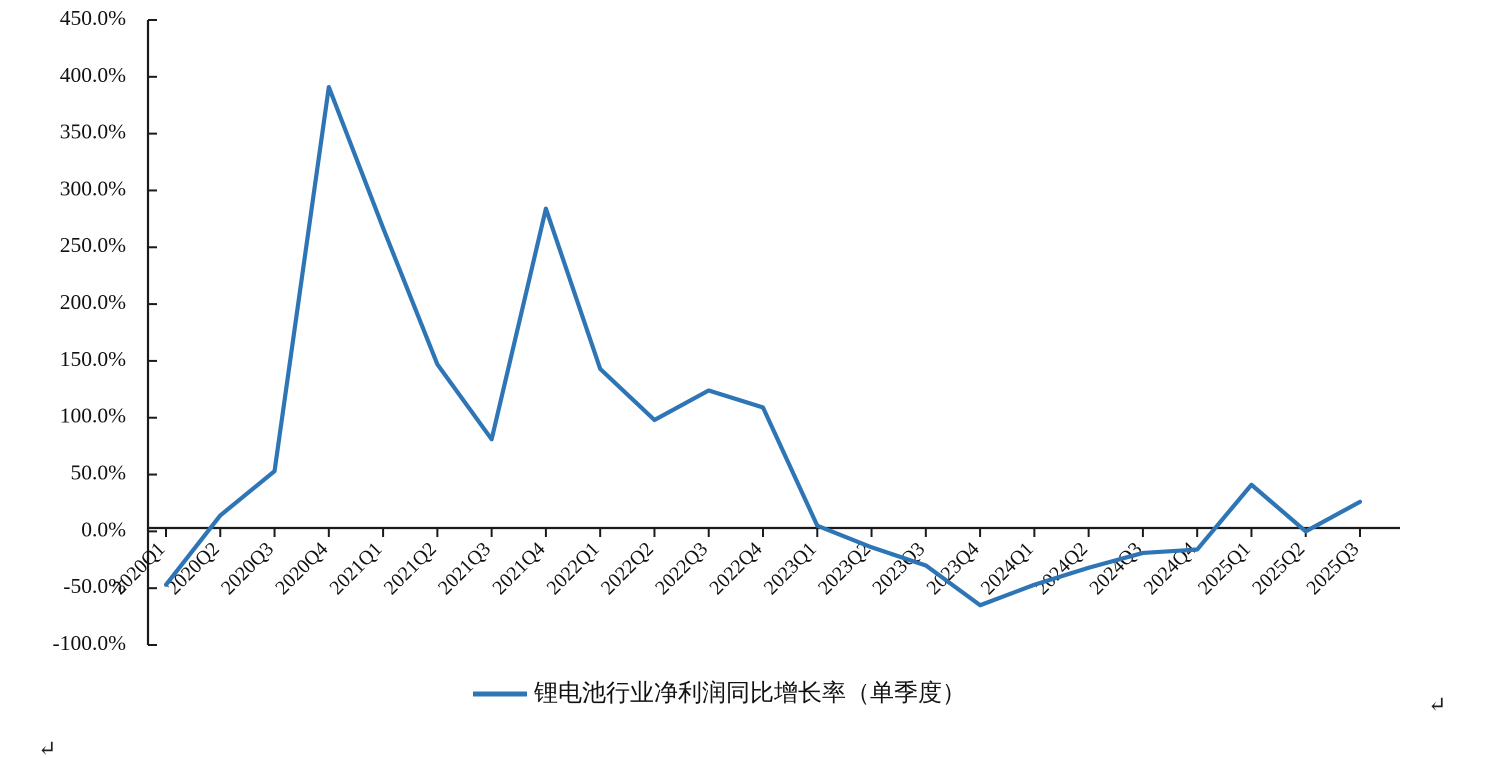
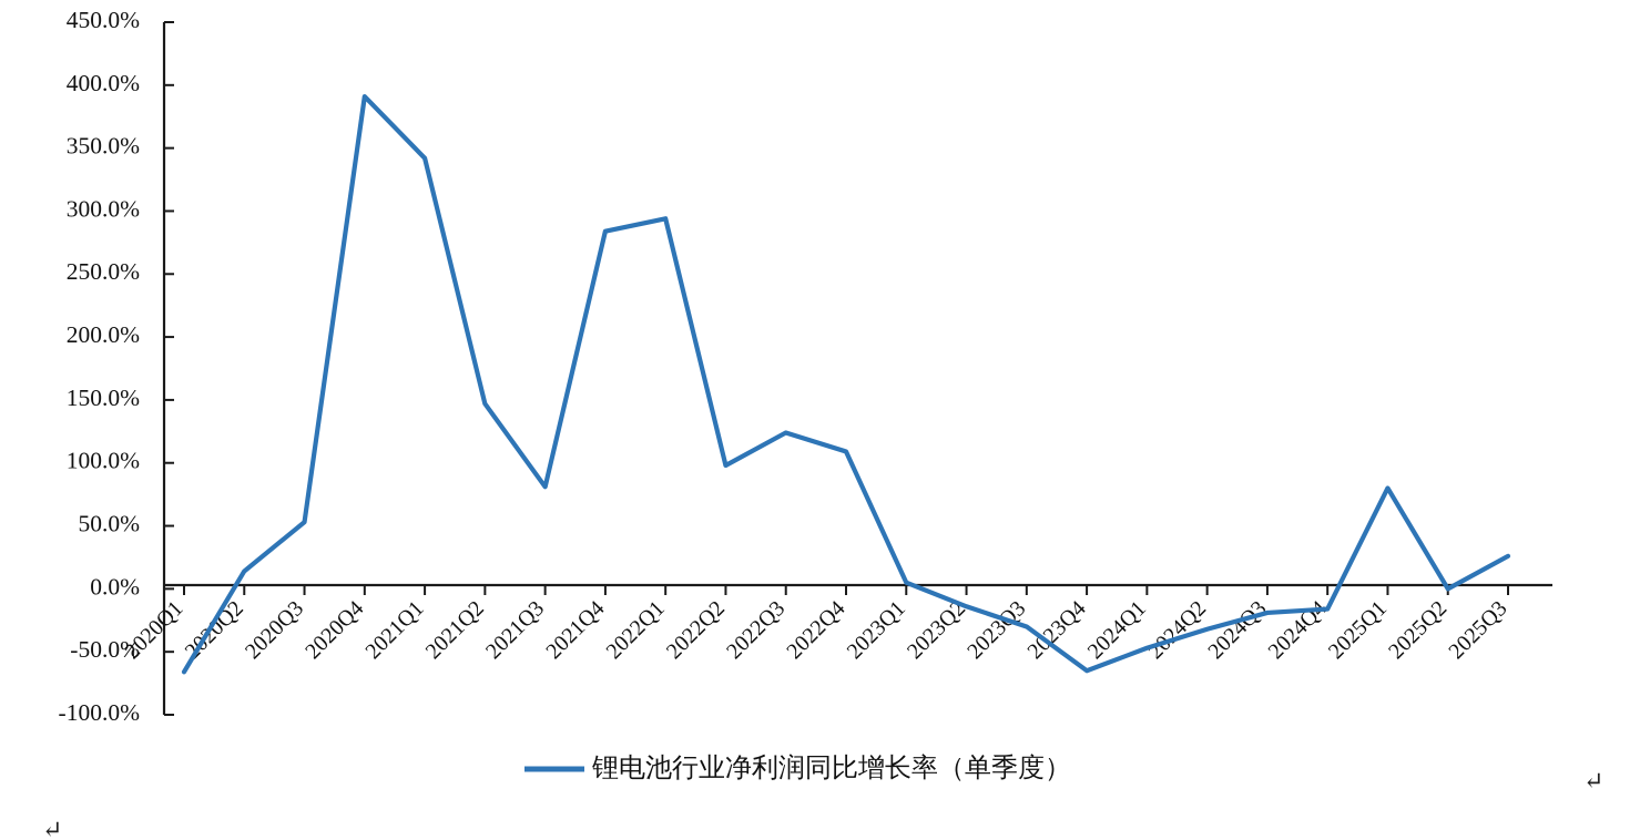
2020Q1: -47% -> -66%
2021Q1: 267% -> 342%
2022Q1: 143% -> 294%
2025Q1: 41% -> 80%
